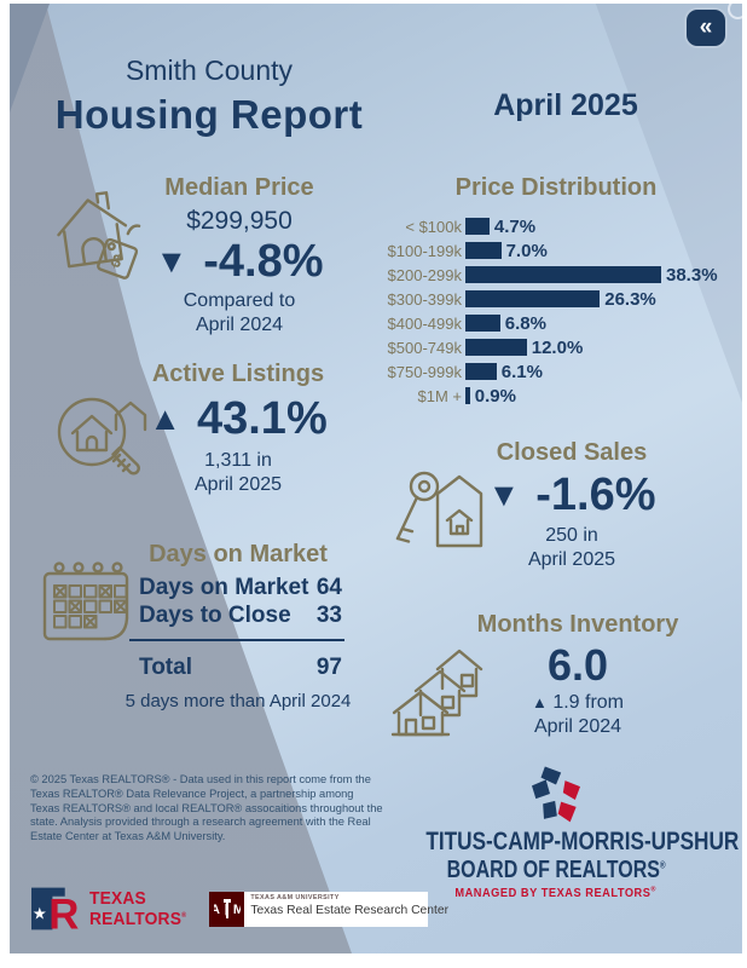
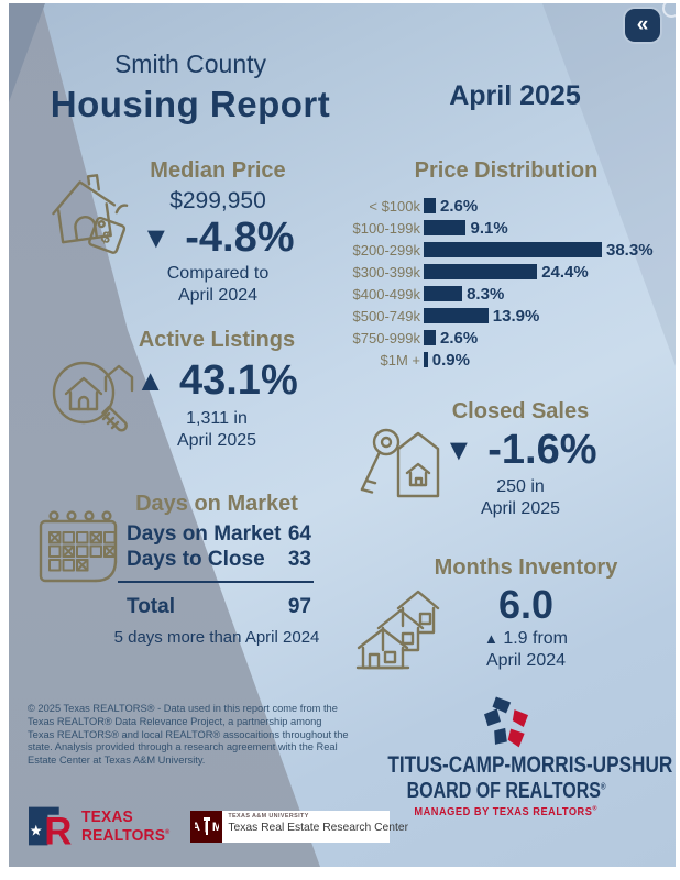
< $100k: 4.7% -> 2.6%
$100-199k: 7.0% -> 9.1%
$300-399k: 26.3% -> 24.4%
$400-499k: 6.8% -> 8.3%
$500-749k: 12.0% -> 13.9%
$750-999k: 6.1% -> 2.6%
